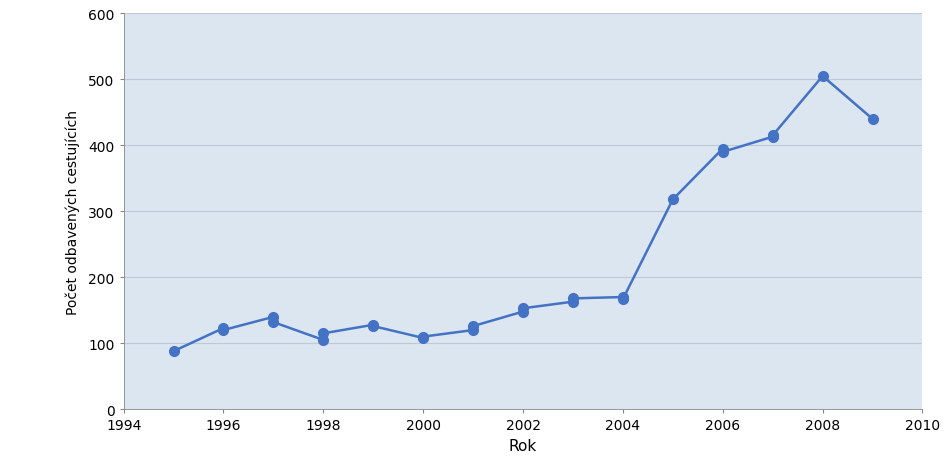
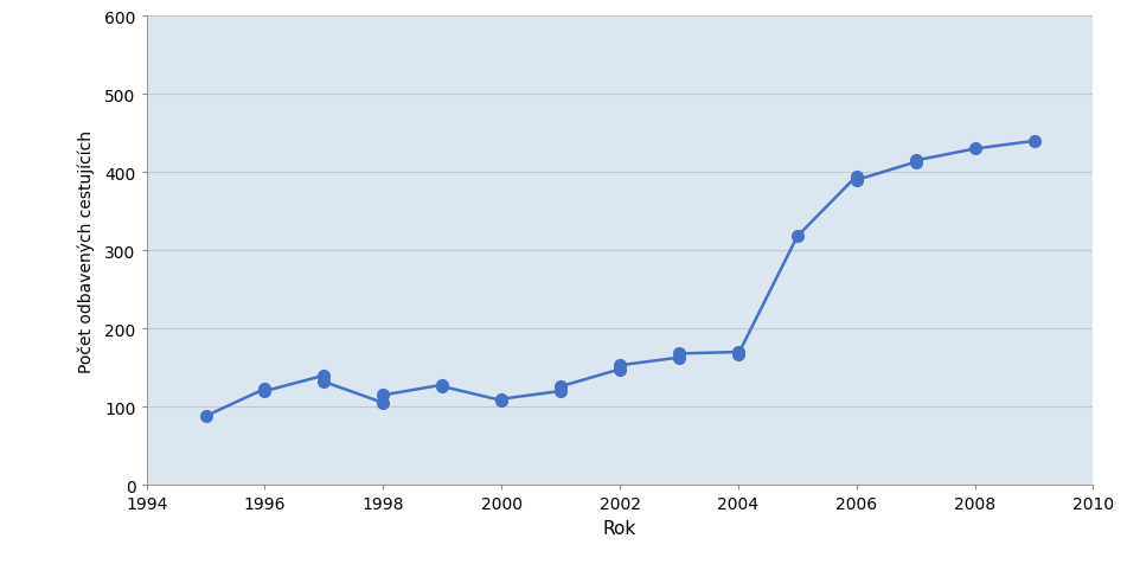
2008: 505 -> 430
